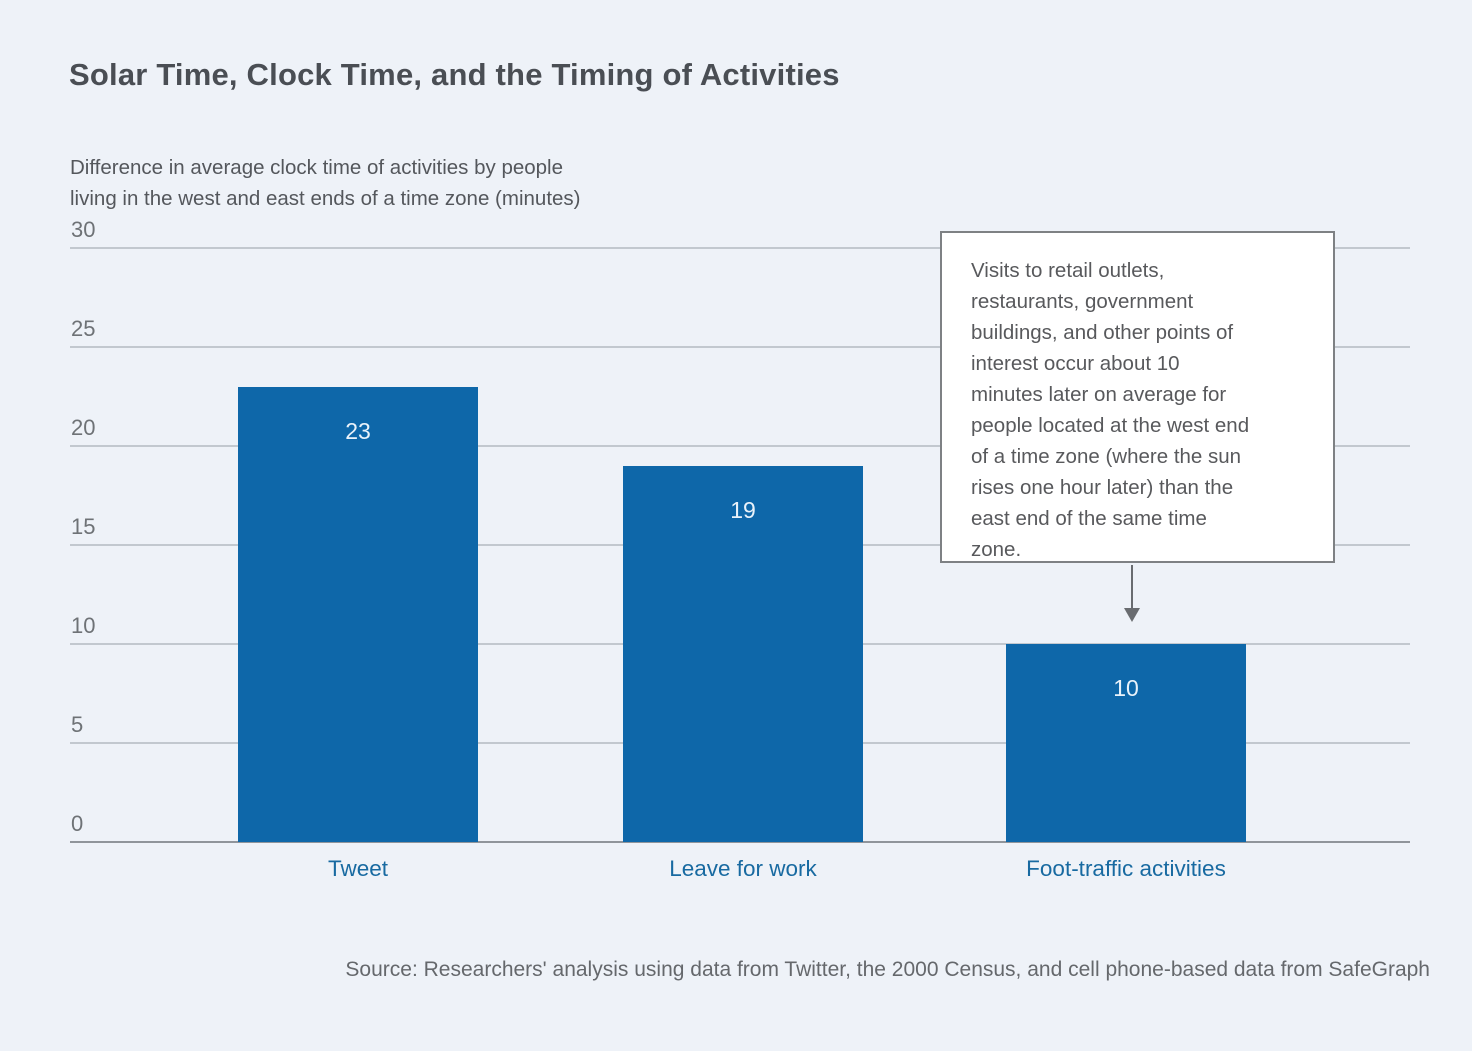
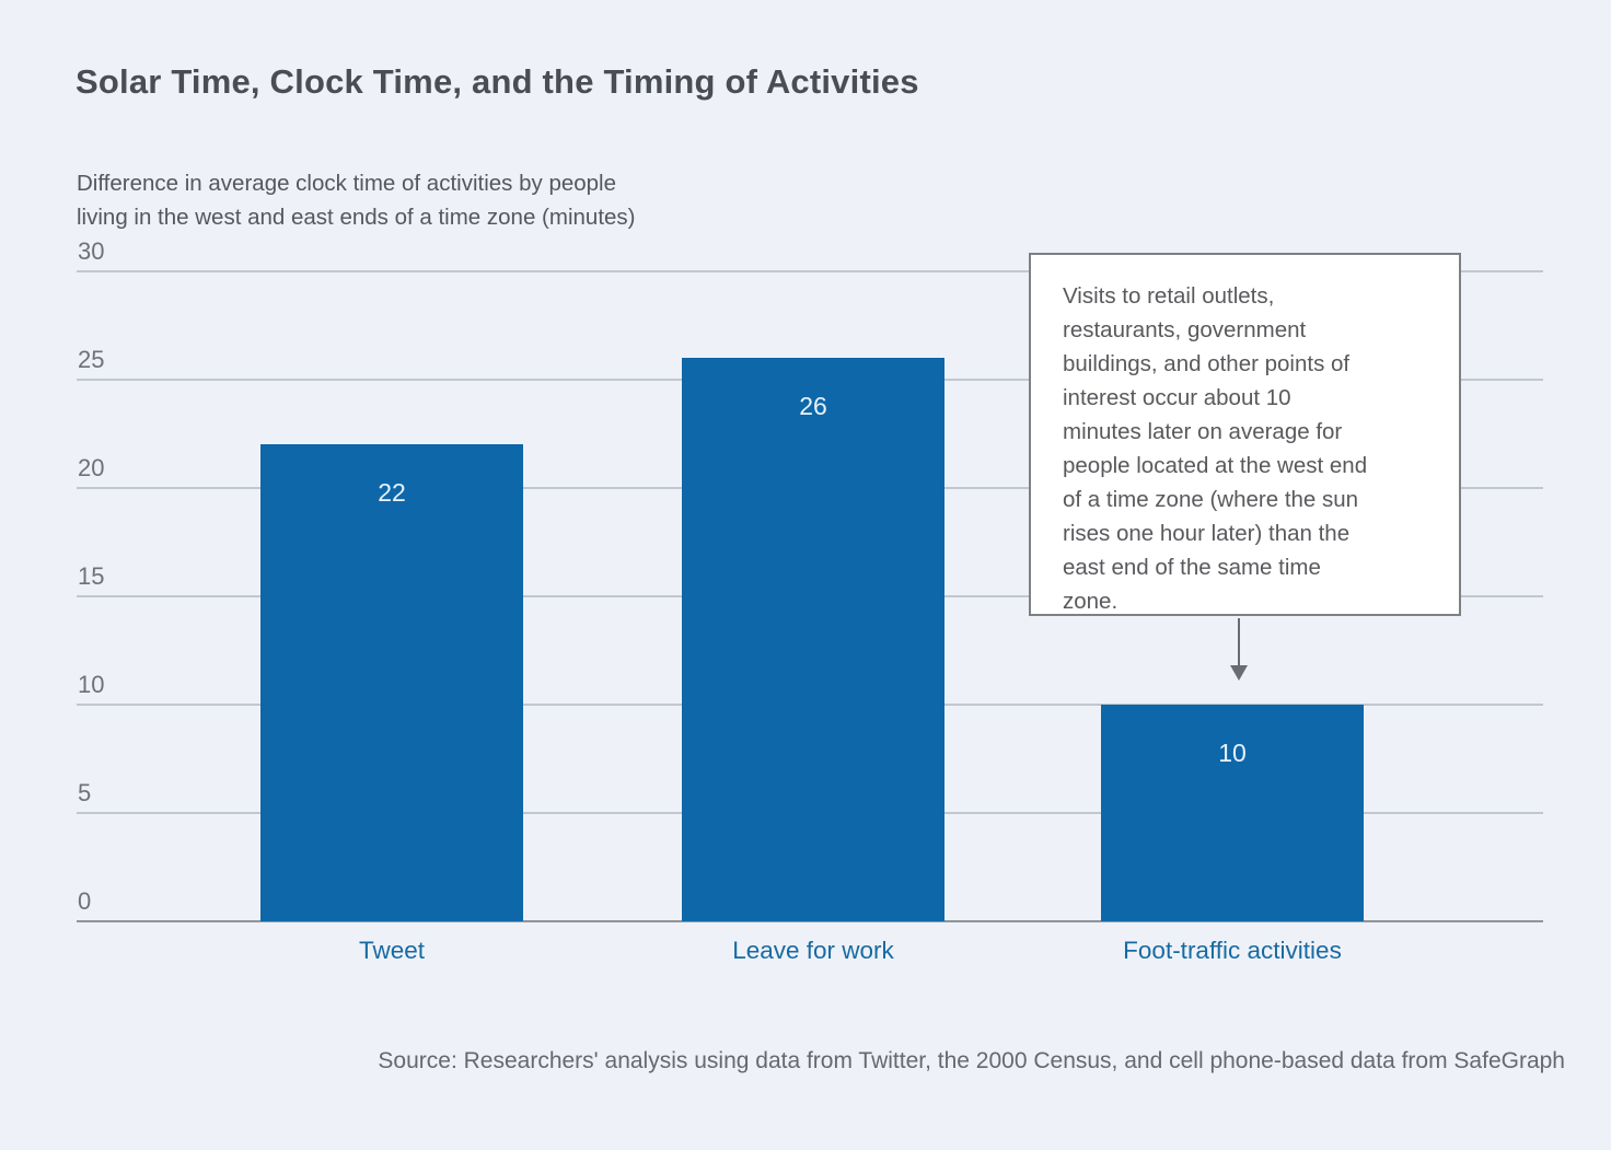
Tweet: 23 -> 22
Leave for work: 19 -> 26
